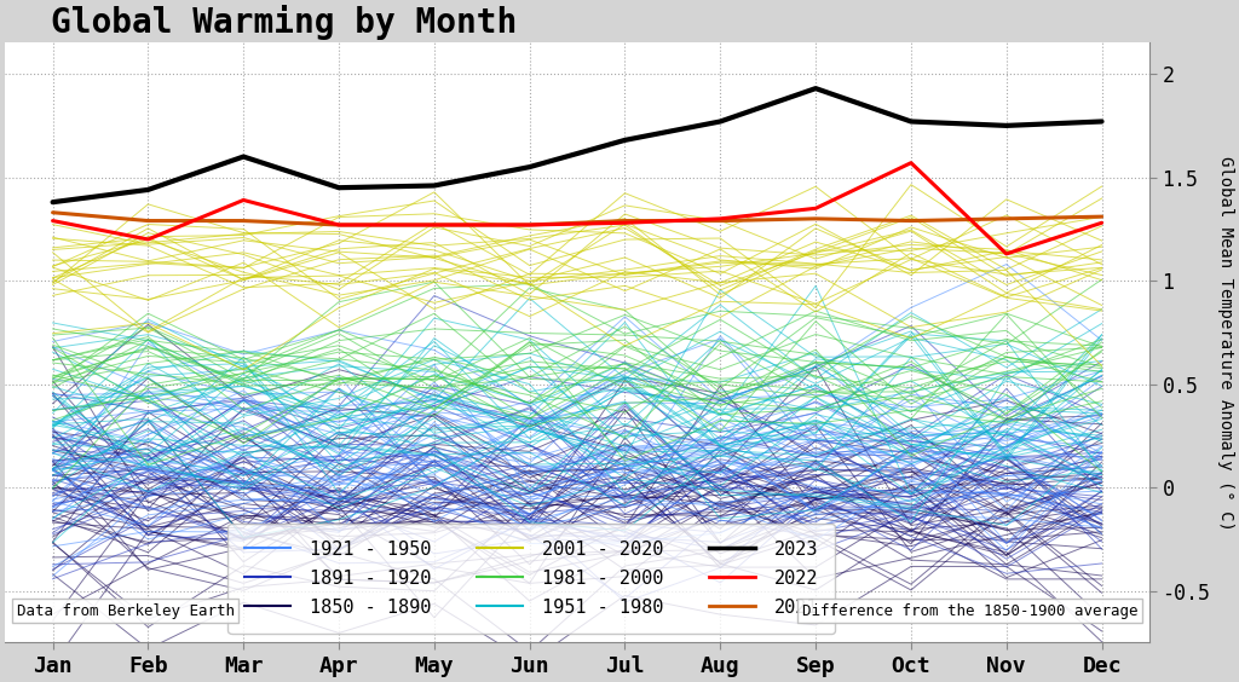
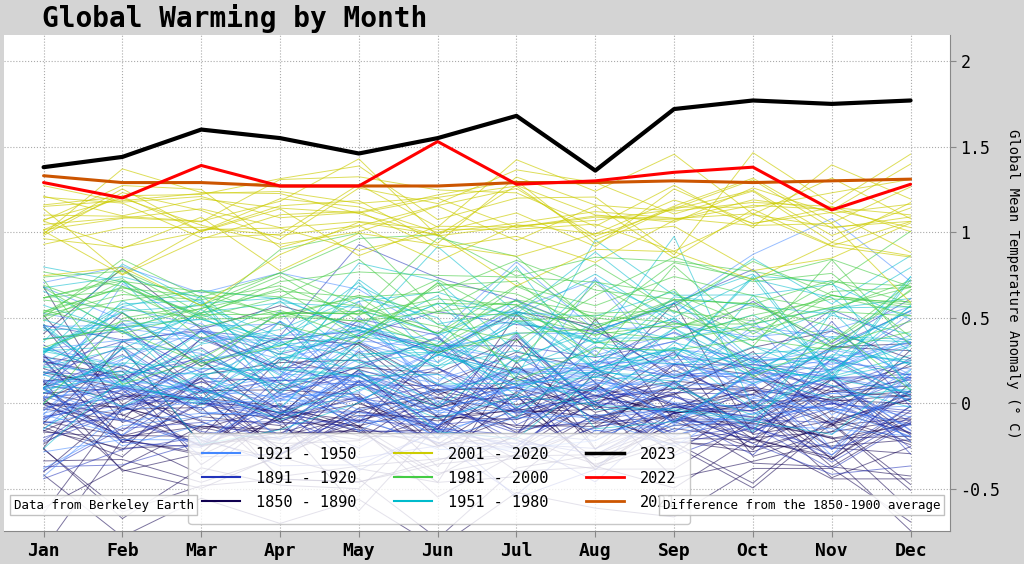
2023/Apr: 1.45 -> 1.55
2022/Jun: 1.27 -> 1.53
2023/Aug: 1.77 -> 1.36
2023/Sep: 1.93 -> 1.72
2022/Oct: 1.57 -> 1.38
